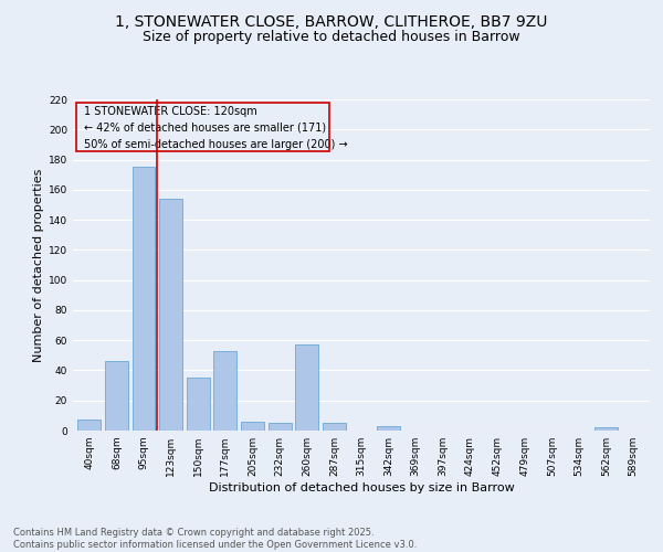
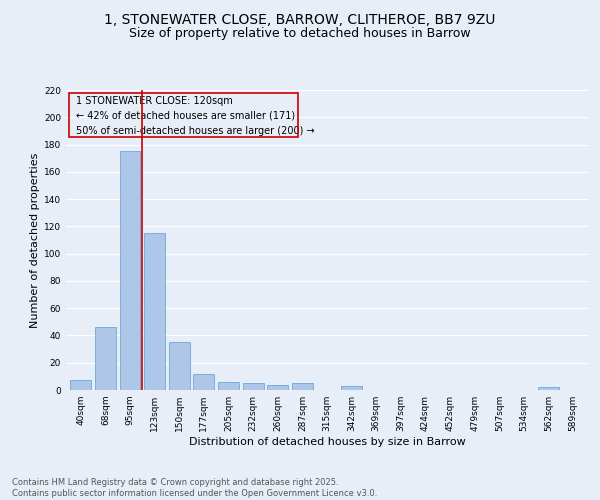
123sqm: 154 -> 115
177sqm: 53 -> 12
260sqm: 57 -> 4
